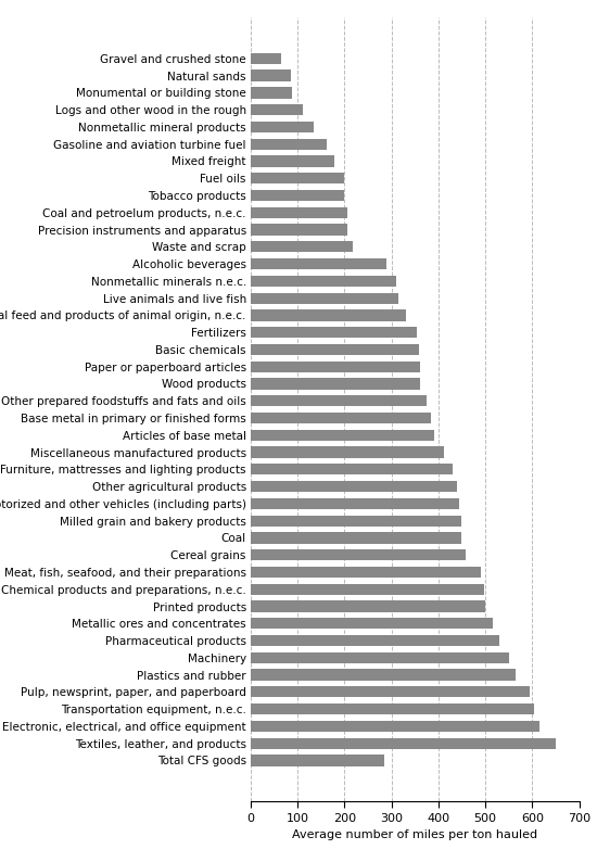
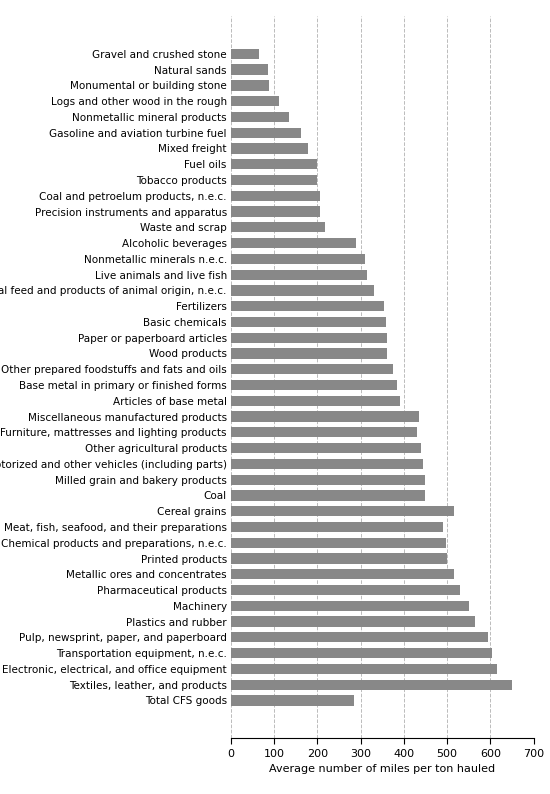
Miscellaneous manufactured products: 412 -> 435
Cereal grains: 458 -> 515
